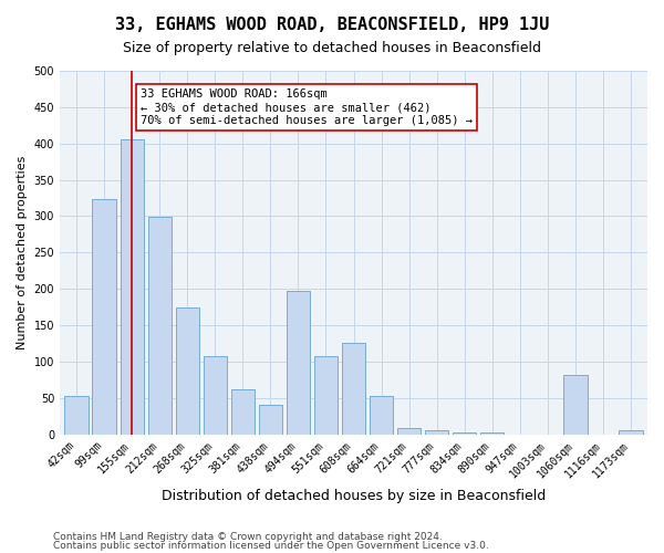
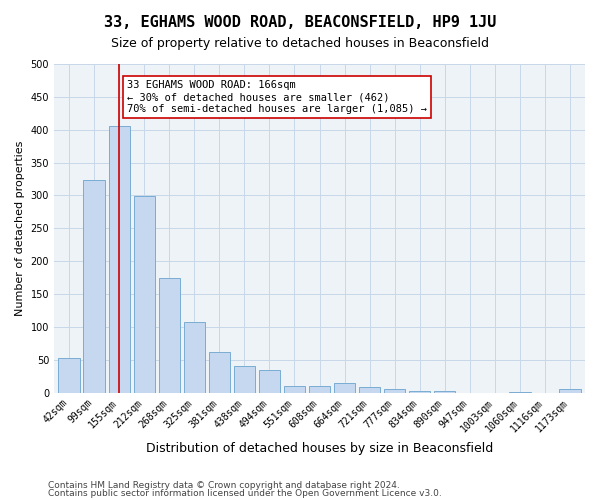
494sqm: 198 -> 35
551sqm: 108 -> 10
608sqm: 126 -> 10
664sqm: 52 -> 14
1060sqm: 82 -> 1
